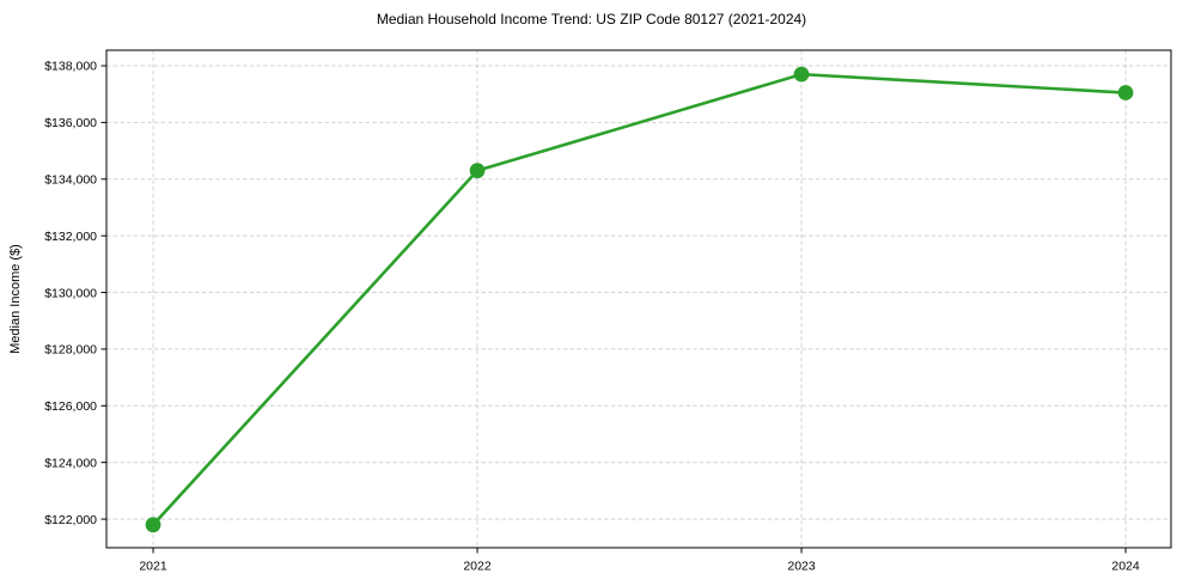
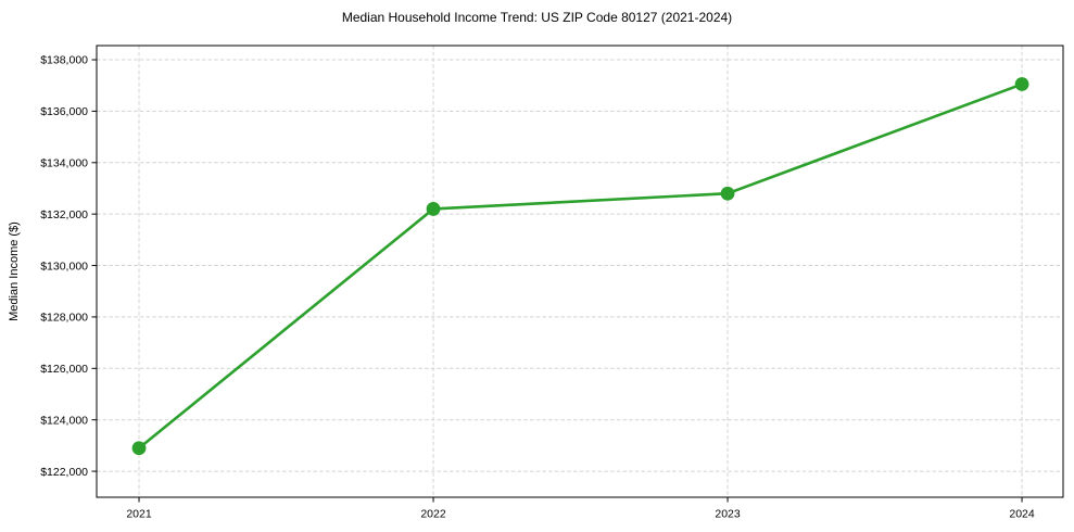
2021: $121800 -> $122900
2022: $134300 -> $132200
2023: $137700 -> $132800
